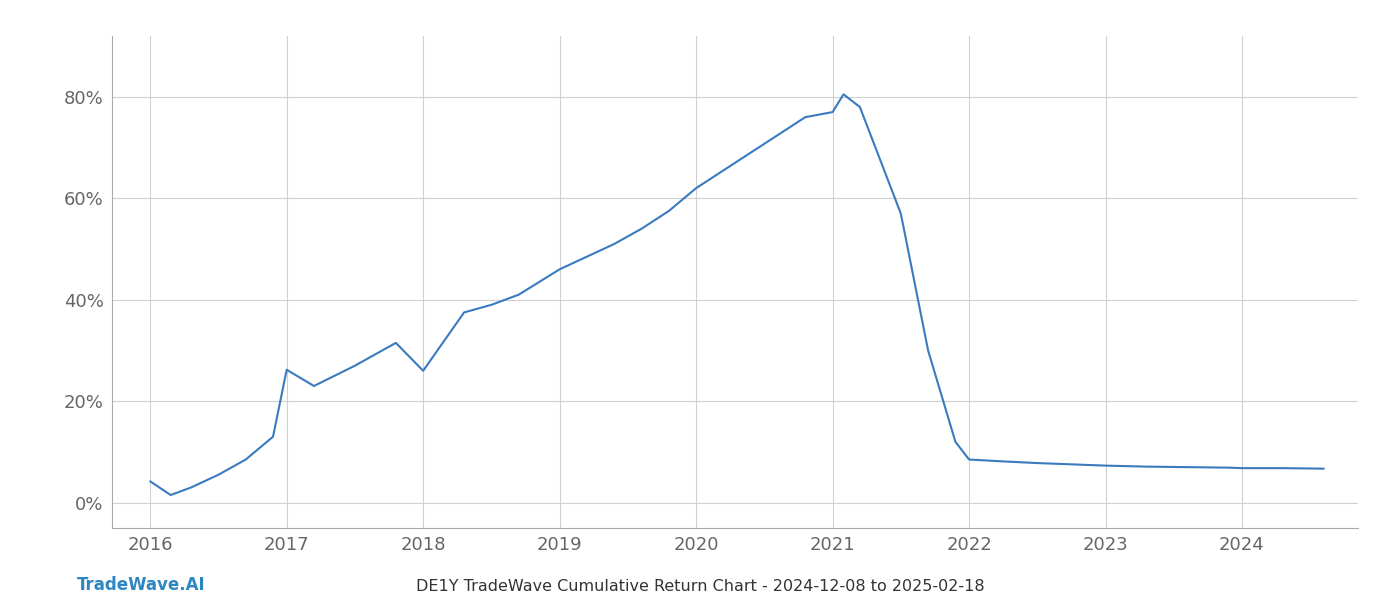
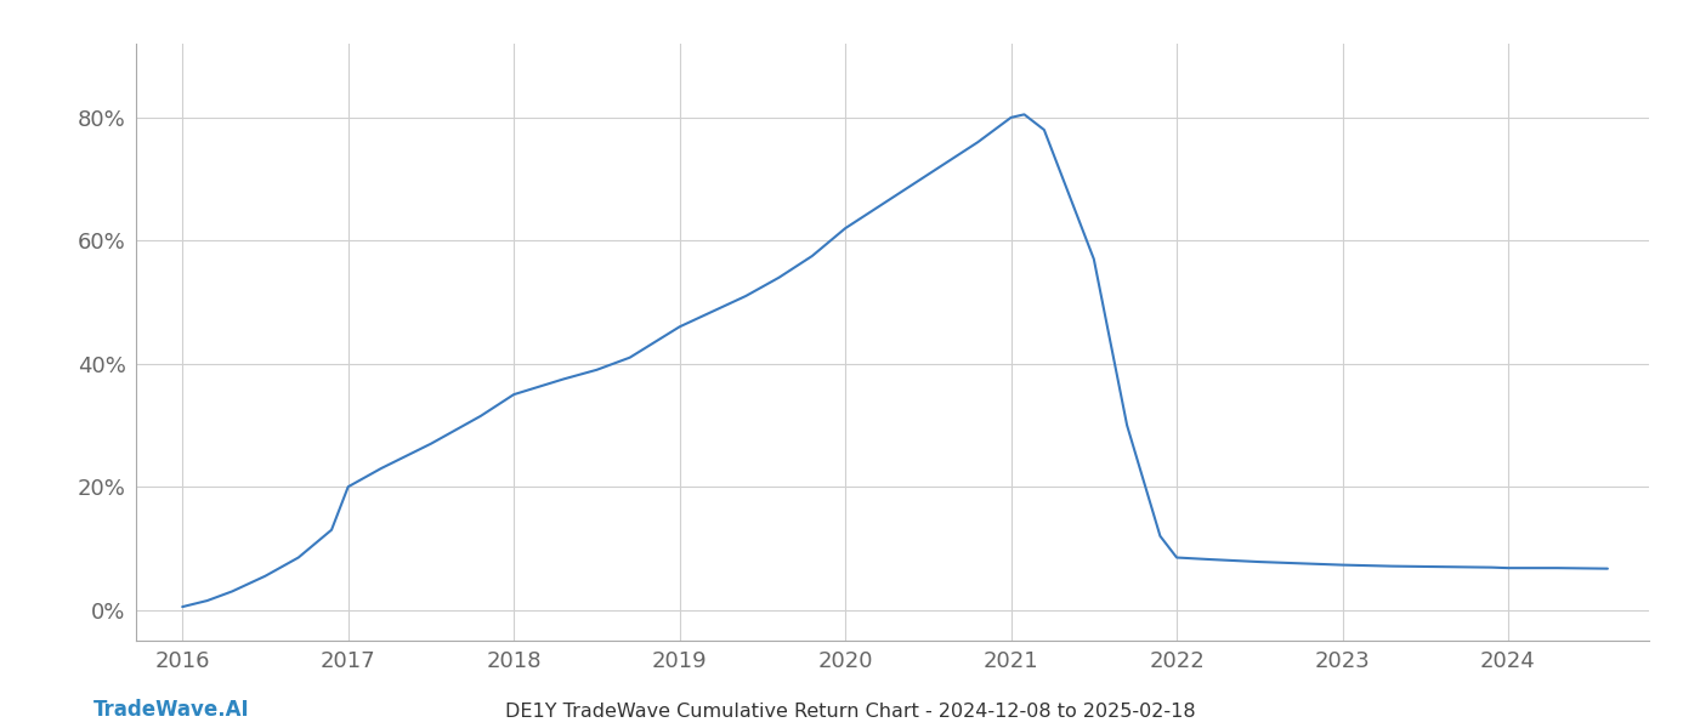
2016: 4.2% -> 0.5%
2017: 26.2% -> 20.0%
2018: 26.0% -> 35.0%
2021: 77.0% -> 80.0%
